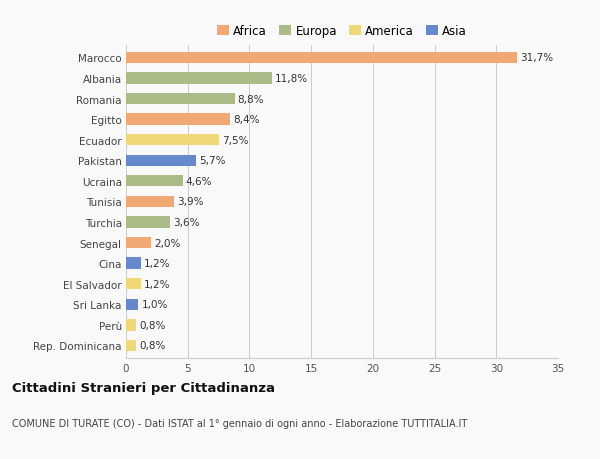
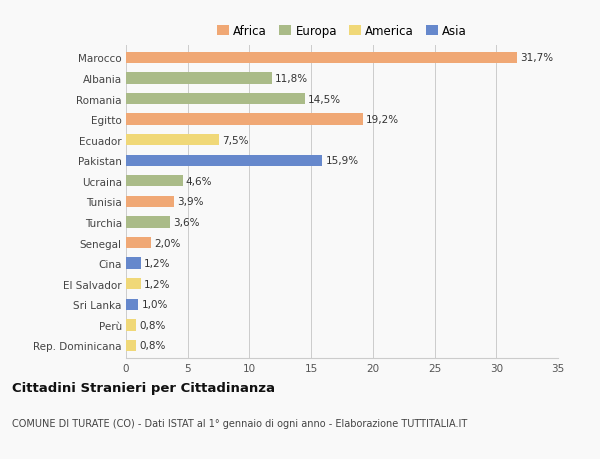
Romania: 8,8% -> 14,5%
Egitto: 8,4% -> 19,2%
Pakistan: 5,7% -> 15,9%
